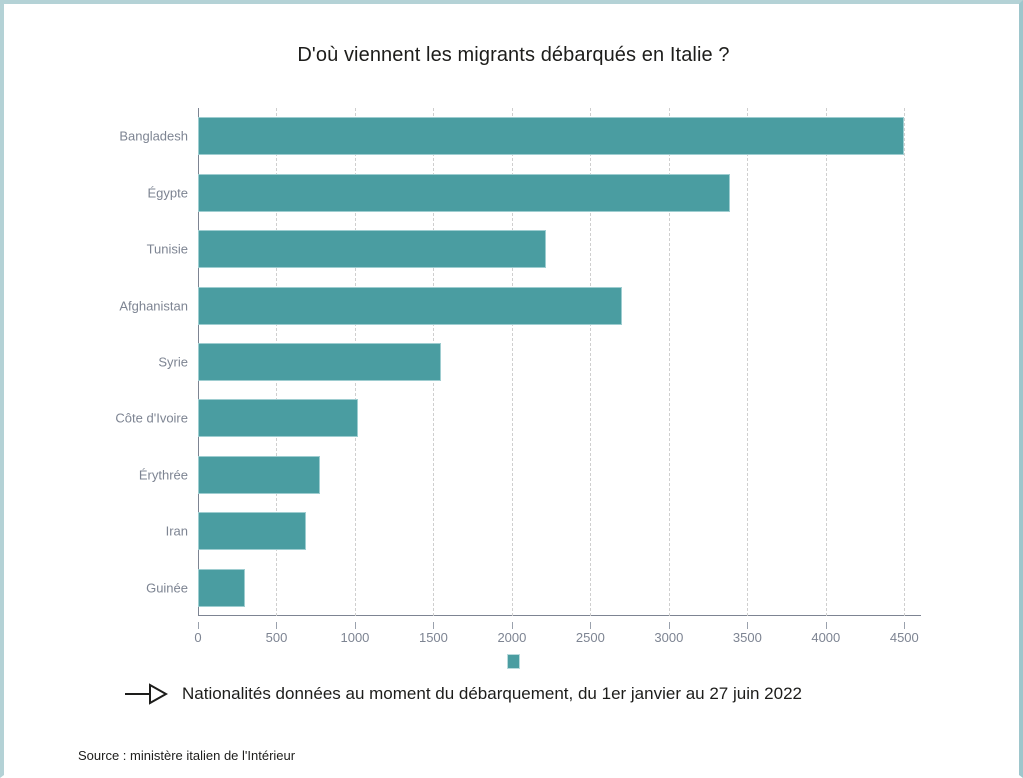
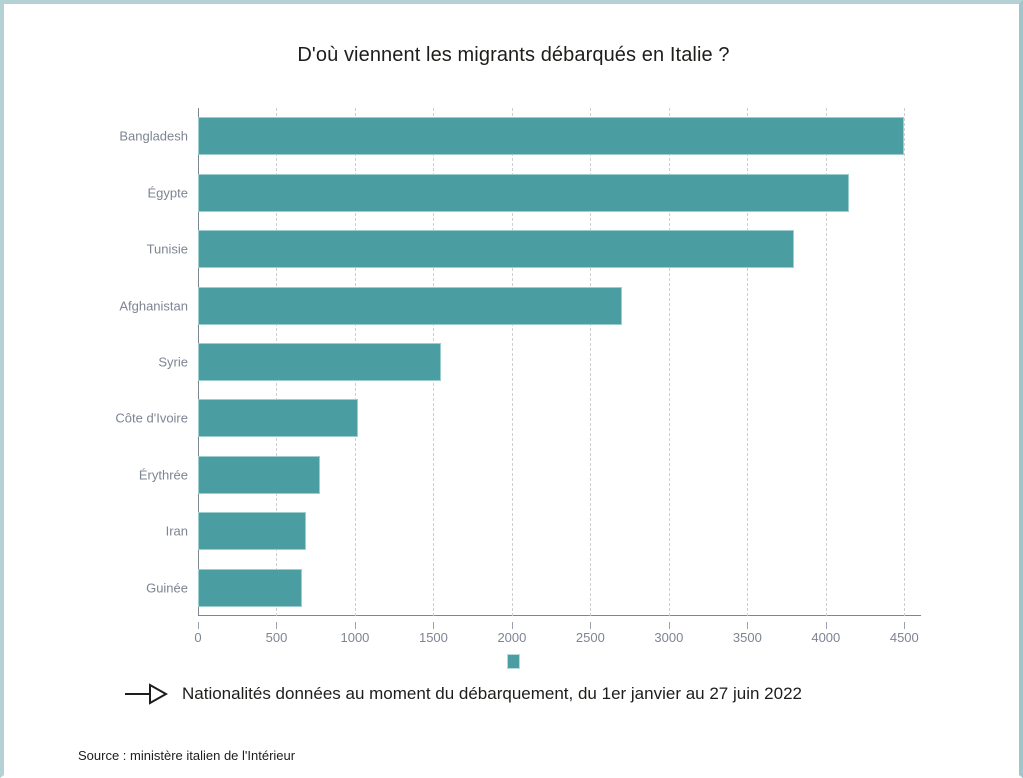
Égypte: 3390 -> 4150
Tunisie: 2220 -> 3800
Guinée: 300 -> 660
